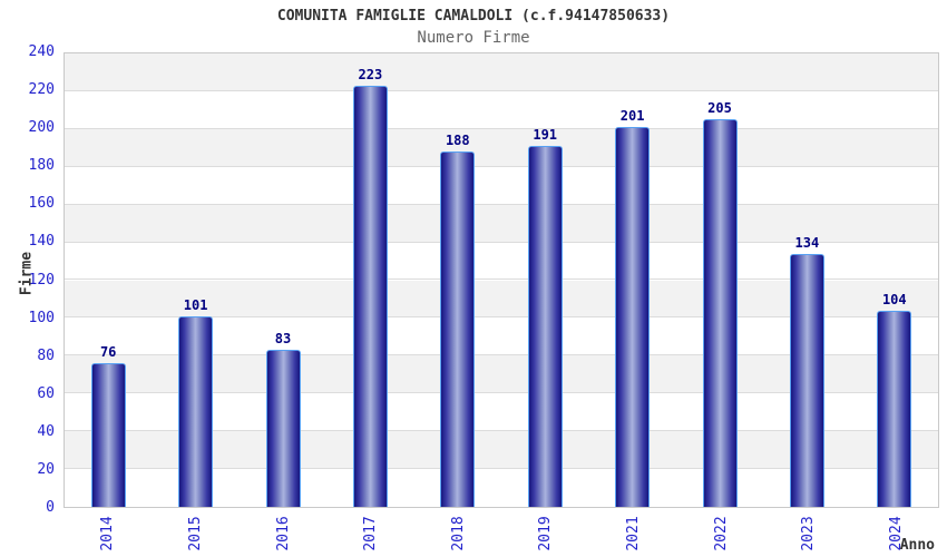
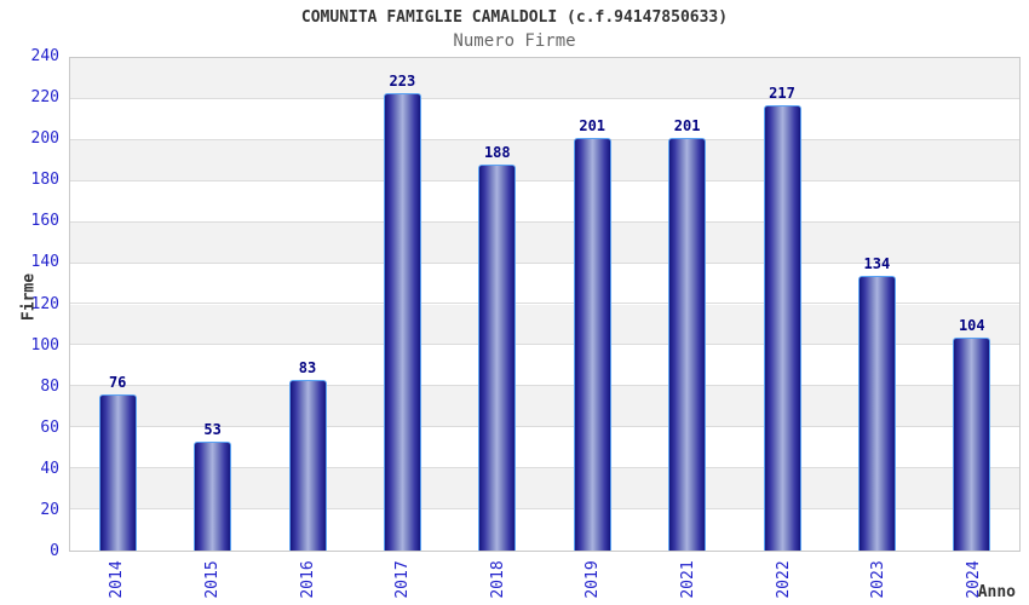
2015: 101 -> 53
2019: 191 -> 201
2022: 205 -> 217
